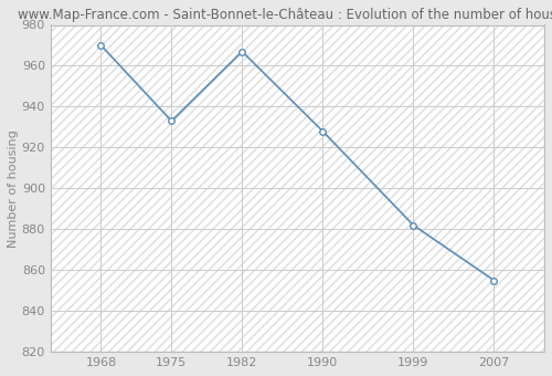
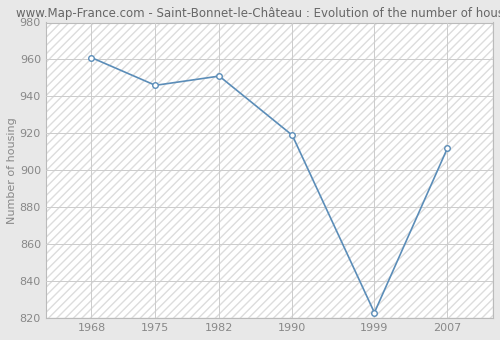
1968: 970 -> 961
1975: 933 -> 946
1982: 967 -> 951
1990: 928 -> 919
1999: 882 -> 823
2007: 855 -> 912
